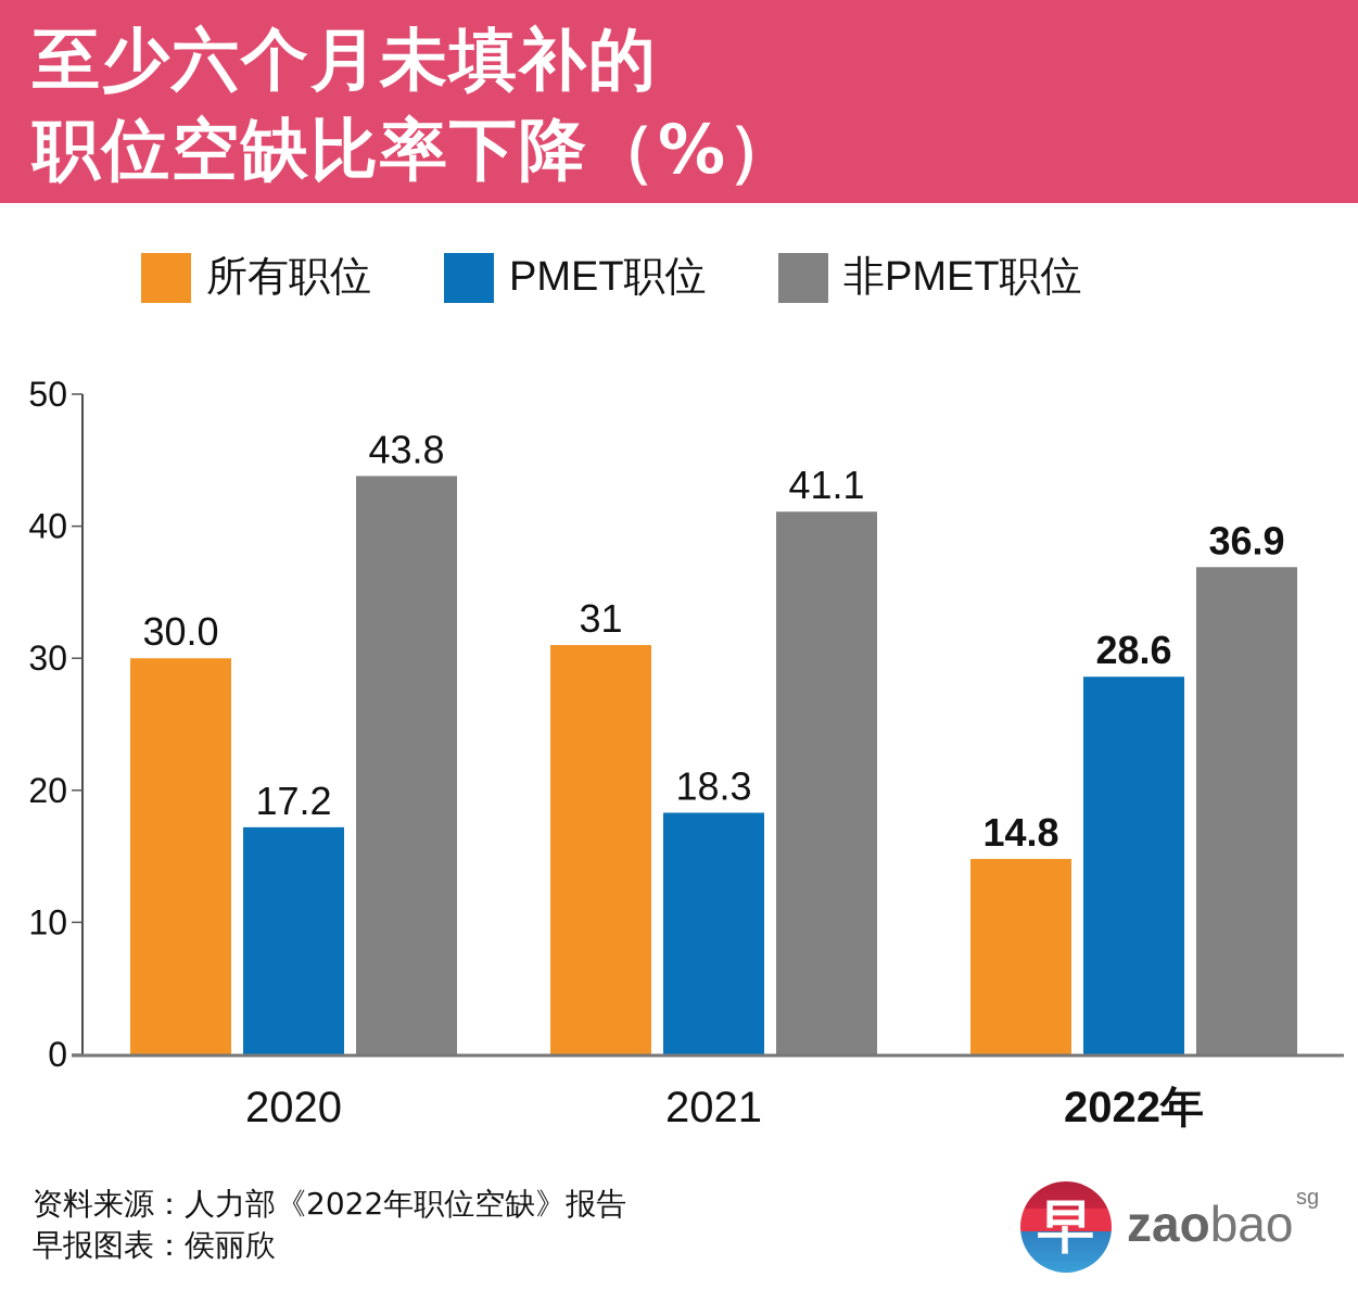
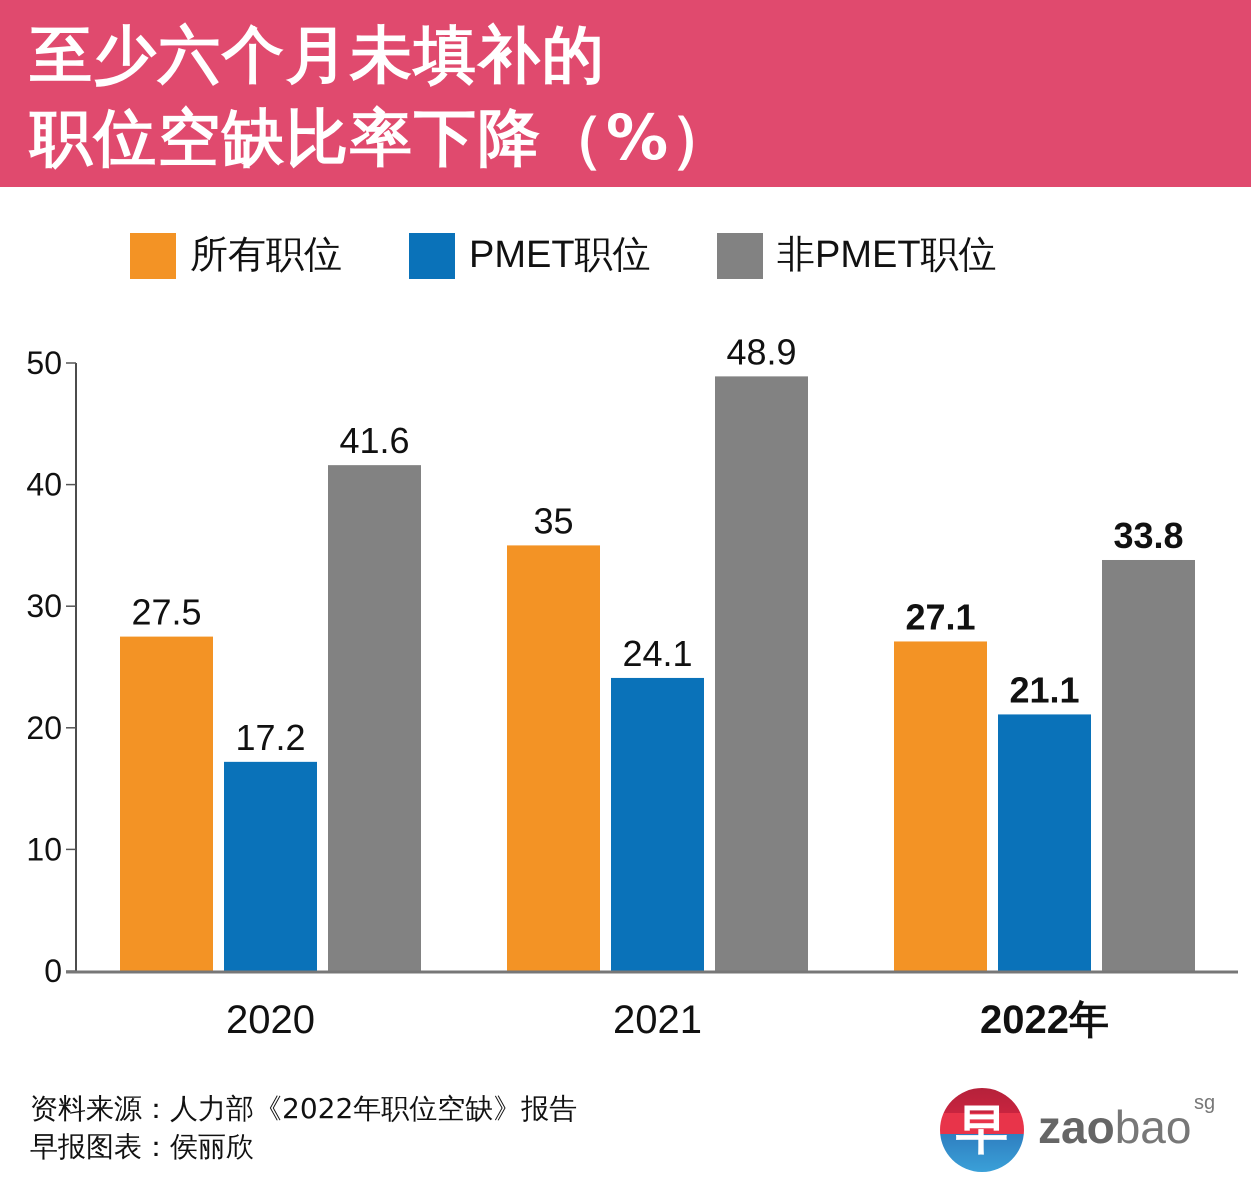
所有职位/2020: 30.0 -> 27.5
非PMET职位/2020: 43.8 -> 41.6
所有职位/2021: 31 -> 35
PMET职位/2021: 18.3 -> 24.1
非PMET职位/2021: 41.1 -> 48.9
所有职位/2022年: 14.8 -> 27.1
PMET职位/2022年: 28.6 -> 21.1
非PMET职位/2022年: 36.9 -> 33.8
